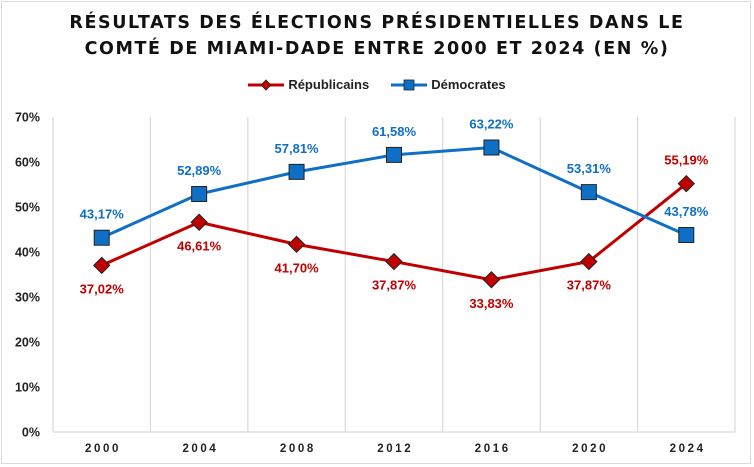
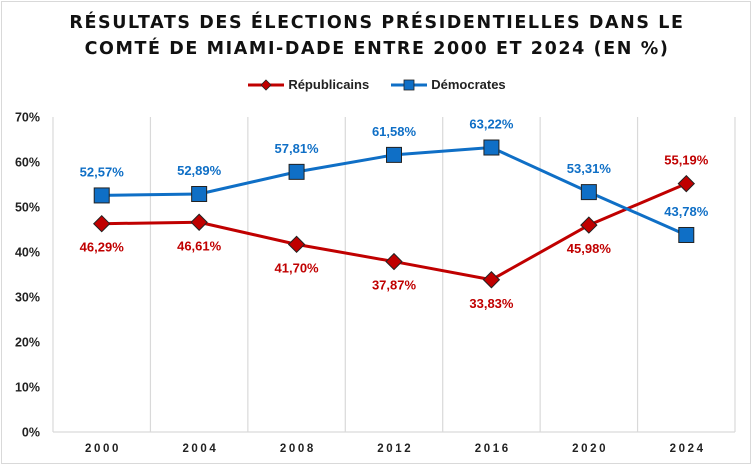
Républicains/2000: 37,02% -> 46,29%
Démocrates/2000: 43,17% -> 52,57%
Républicains/2020: 37,87% -> 45,98%
